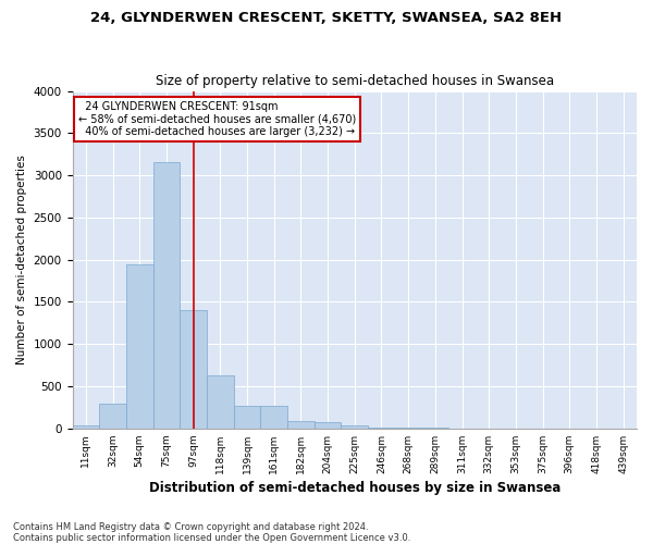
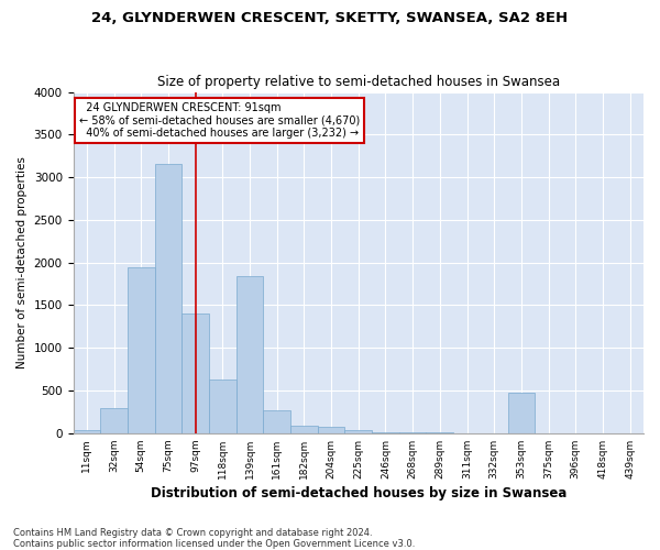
139sqm: 270 -> 1840
353sqm: 0 -> 480
